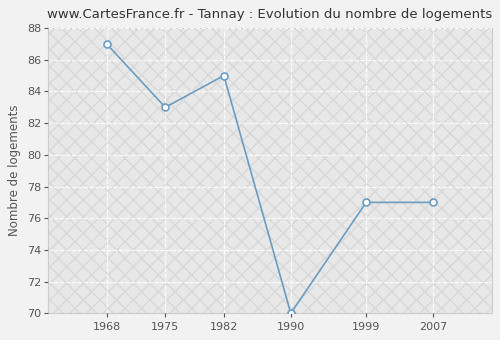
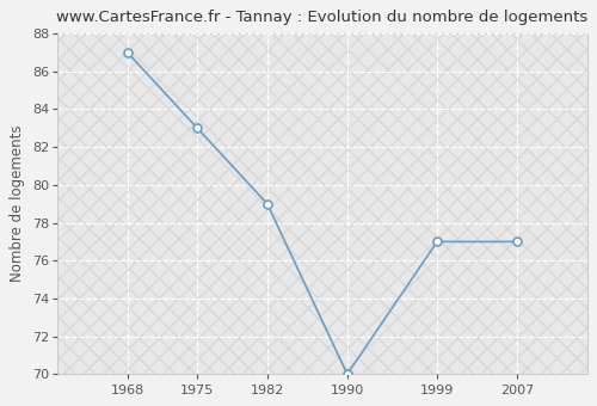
1982: 85 -> 79
